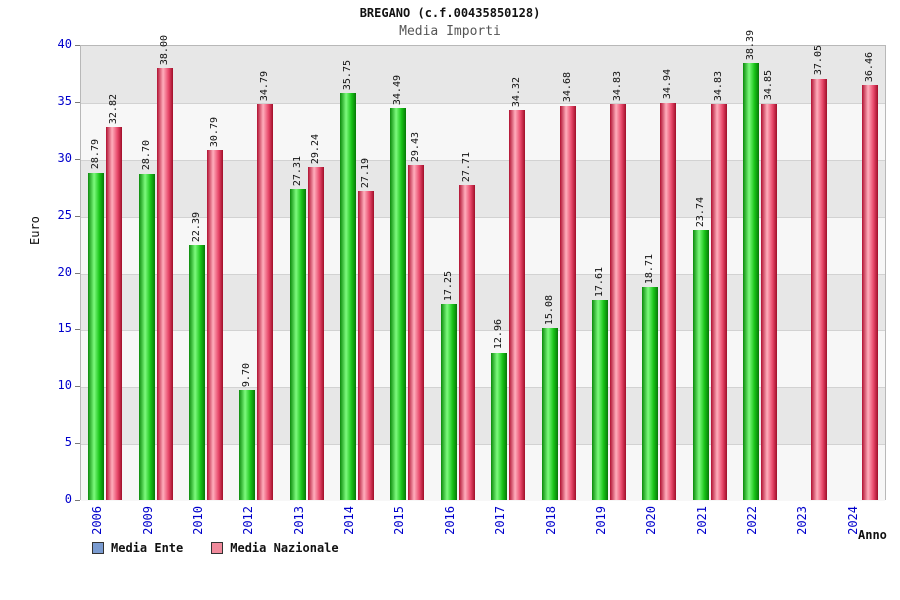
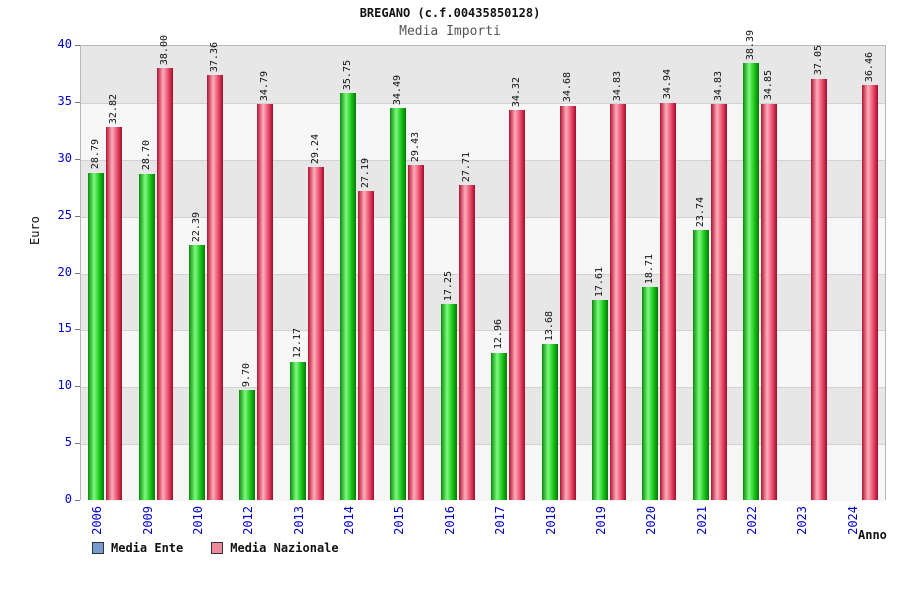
Media Nazionale/2010: 30.79 -> 37.36
Media Ente/2013: 27.31 -> 12.17
Media Ente/2018: 15.08 -> 13.68
